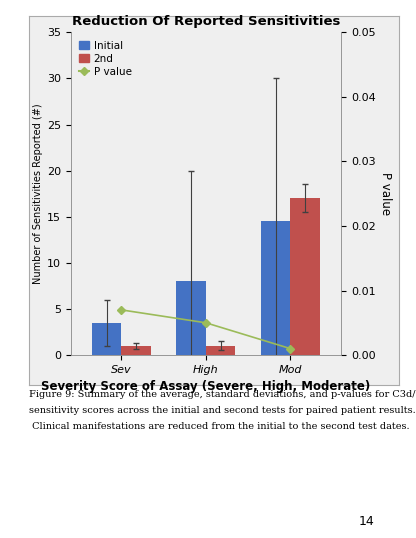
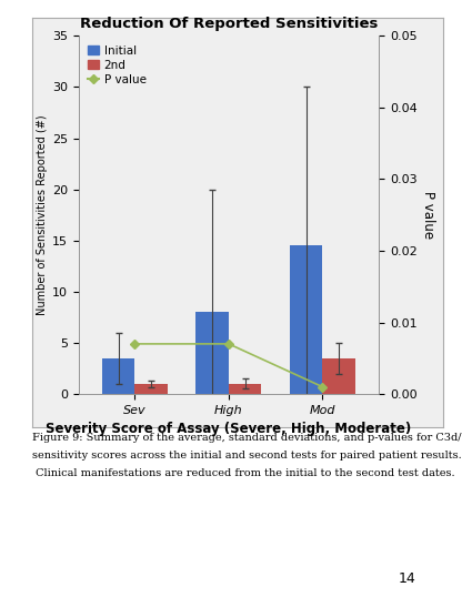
P value/High: 0.005 -> 0.007
2nd/Mod: 17.0 -> 3.5
